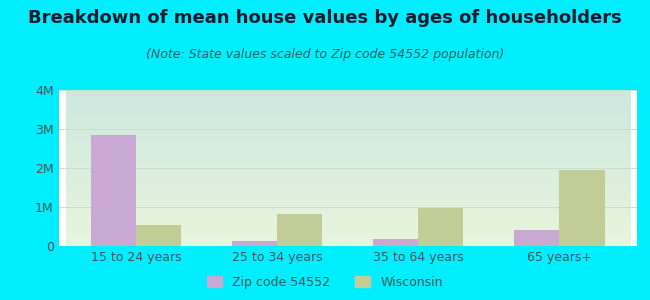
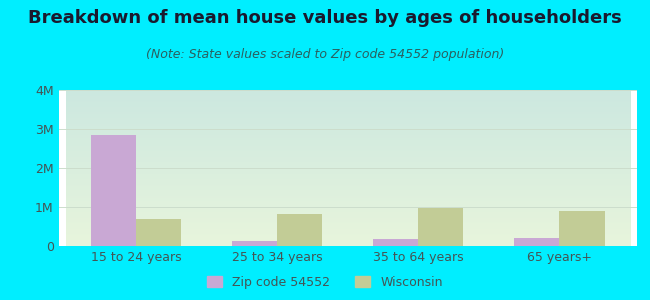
Wisconsin/15 to 24 years: 0.55M -> 0.68M
Zip code 54552/65 years+: 0.40M -> 0.20M
Wisconsin/65 years+: 1.95M -> 0.90M
